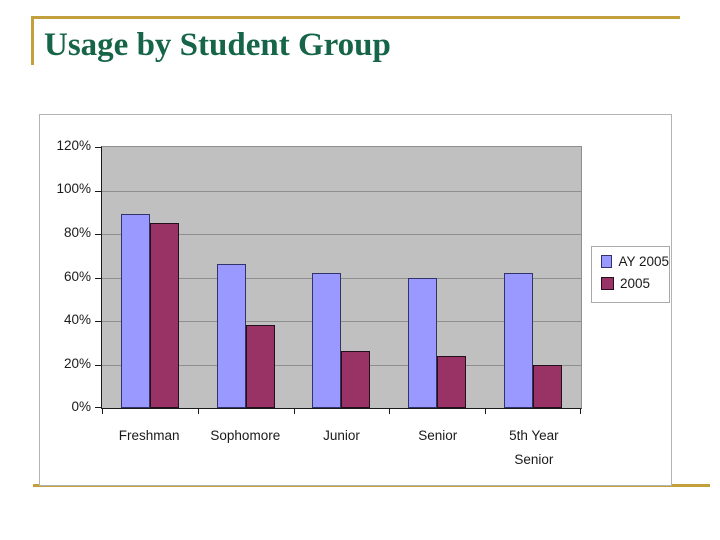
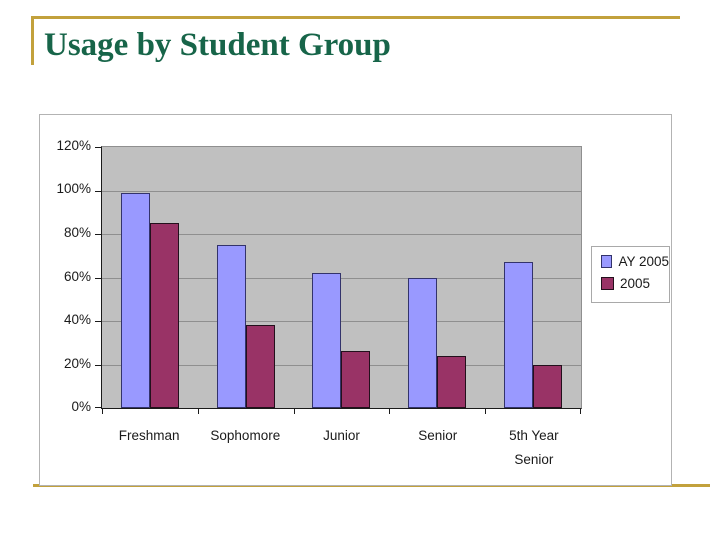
AY 2005/Freshman: 89% -> 99%
AY 2005/Sophomore: 66% -> 75%
AY 2005/5th Year Senior: 62% -> 67%
